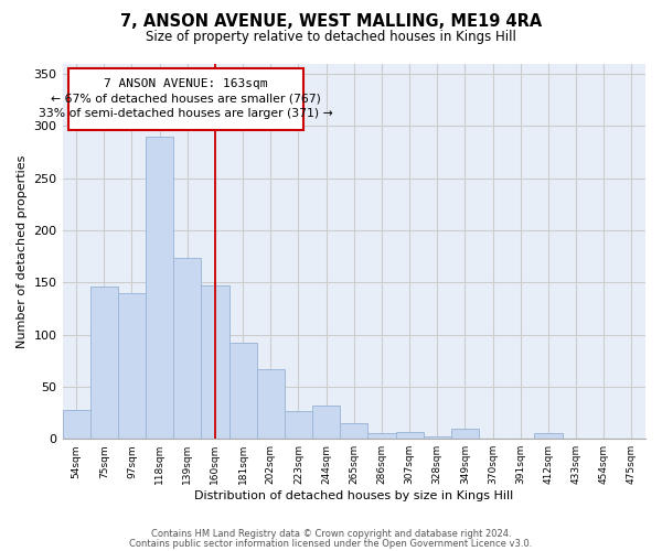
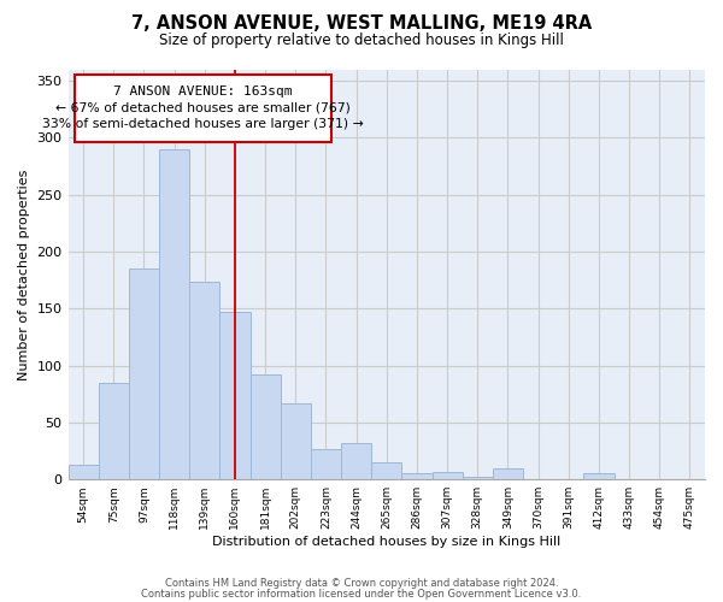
54sqm: 28 -> 13
75sqm: 146 -> 85
97sqm: 140 -> 185
